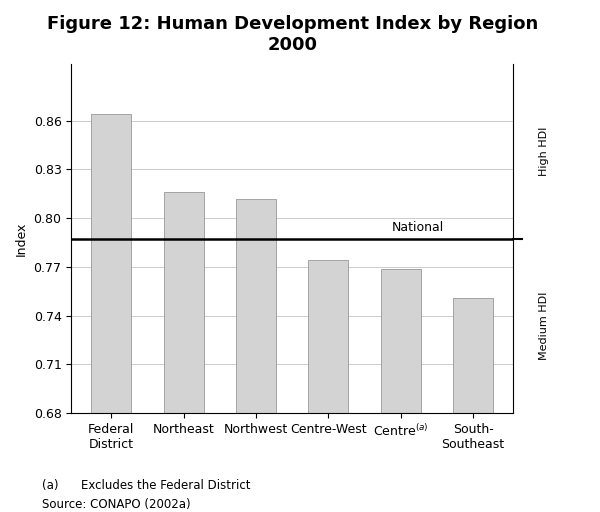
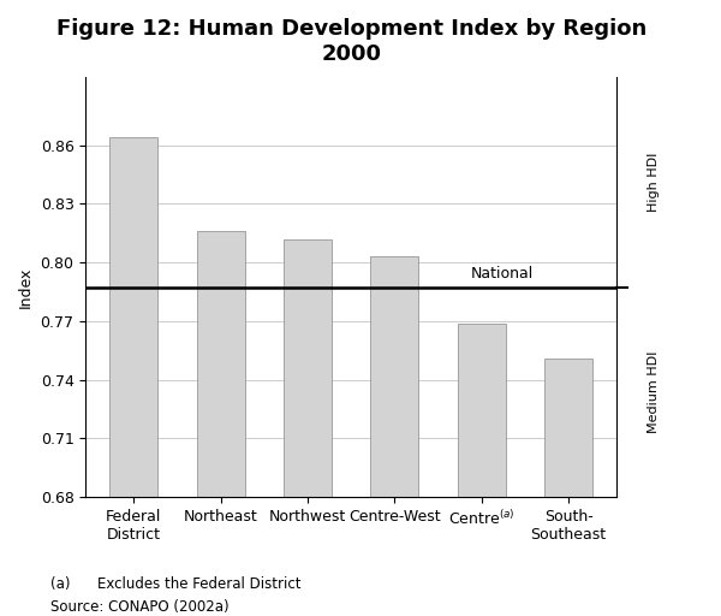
Centre-West: 0.774 -> 0.803
